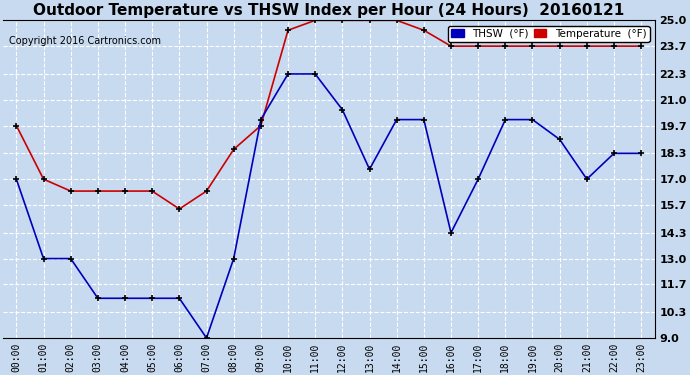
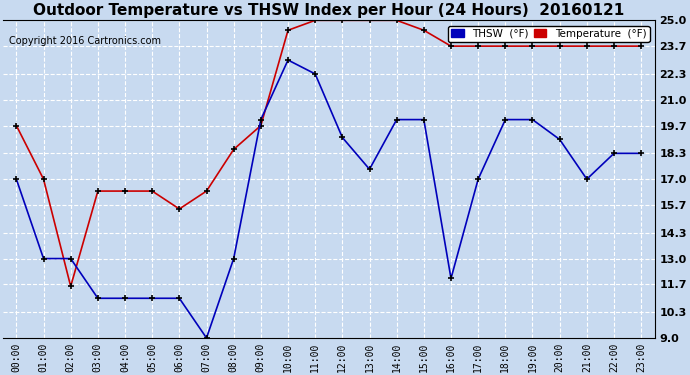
Temperature (°F)/02:00: 16.4 -> 11.6
THSW (°F)/10:00: 22.3 -> 23.0
THSW (°F)/12:00: 20.5 -> 19.1
THSW (°F)/16:00: 14.3 -> 12.0
